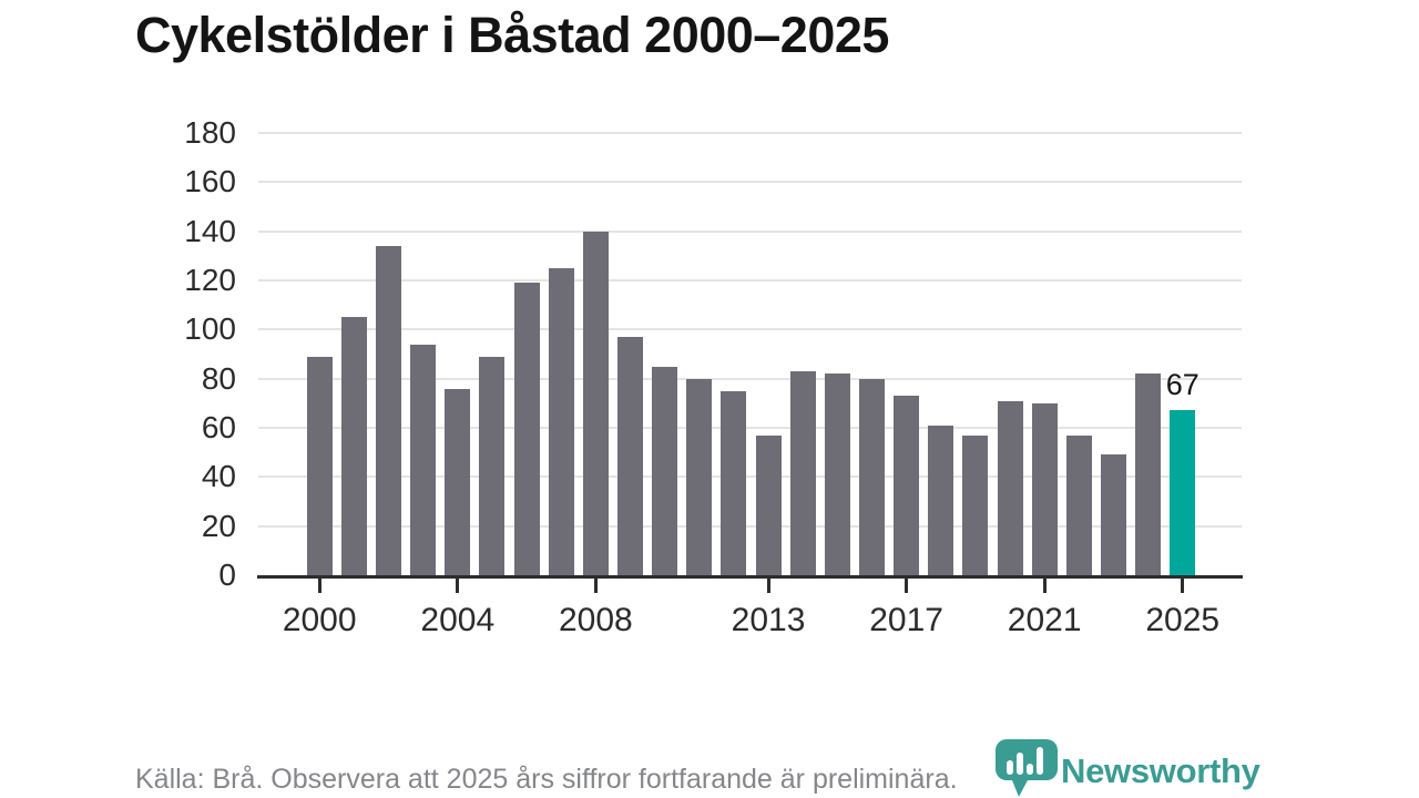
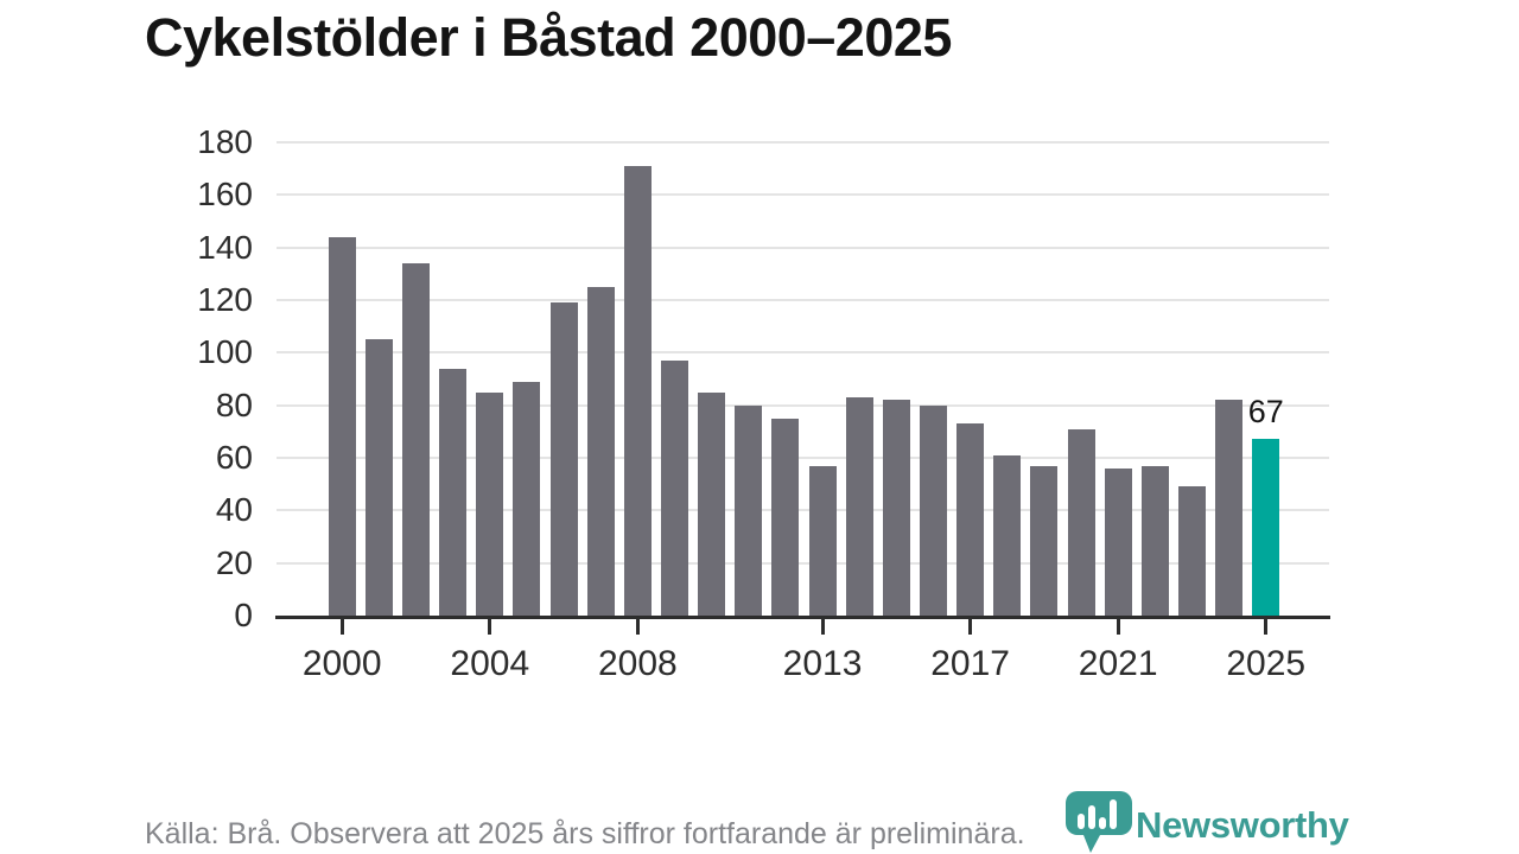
2000: 89 -> 144
2004: 76 -> 85
2008: 140 -> 171
2021: 70 -> 56
